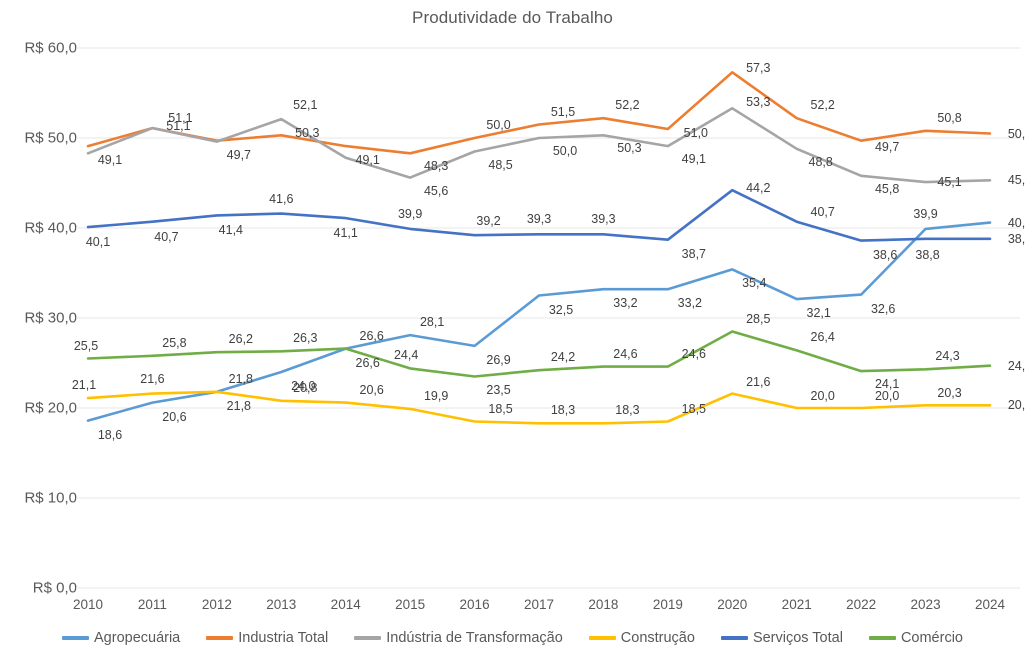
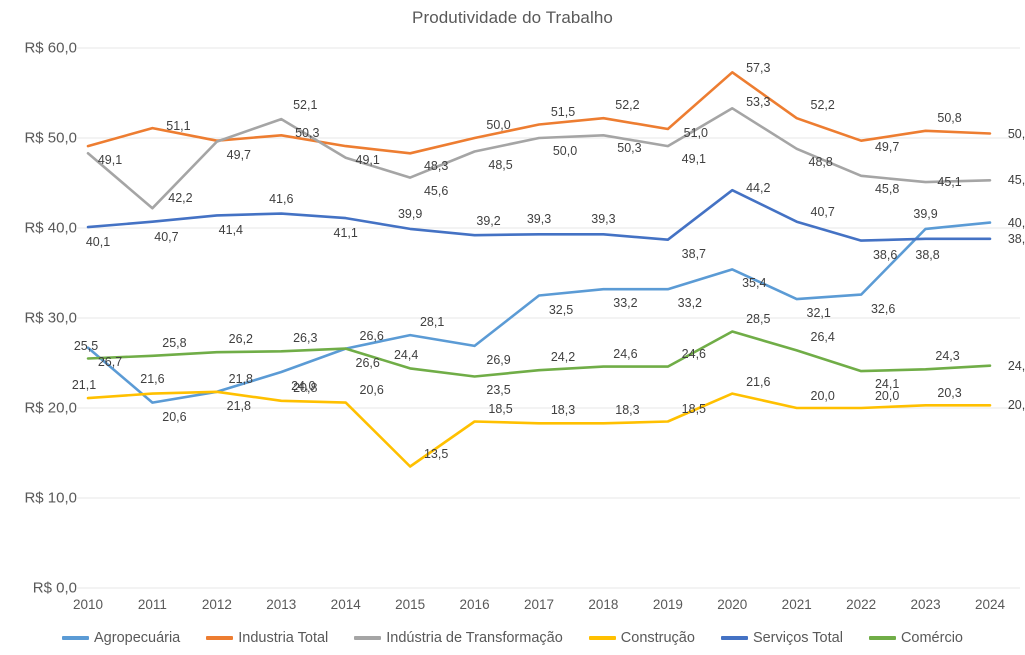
Agropecuária/2010: 18,6 -> 26,7
Indústria de Transformação/2011: 51,1 -> 42,2
Construção/2015: 19,9 -> 13,5
